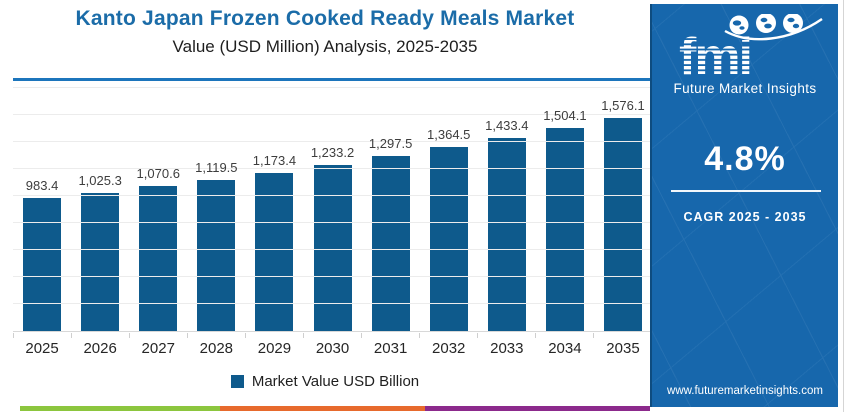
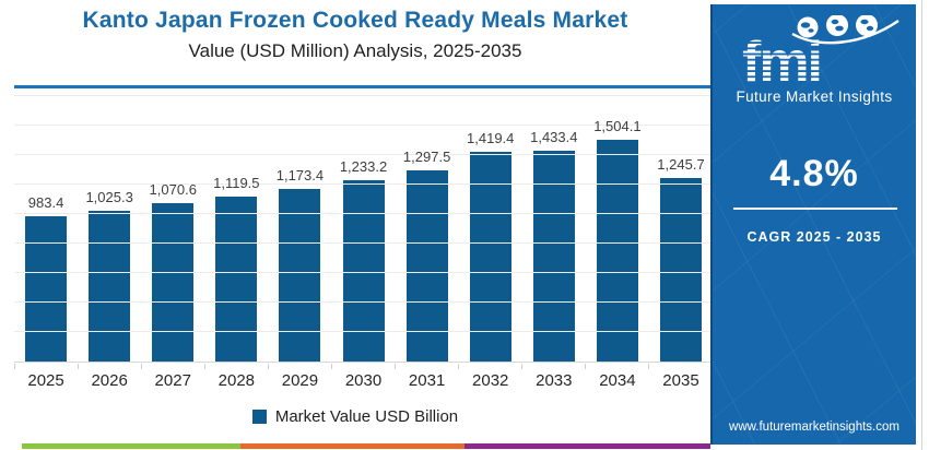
2032: 1,364.5 -> 1,419.4
2035: 1,576.1 -> 1,245.7
